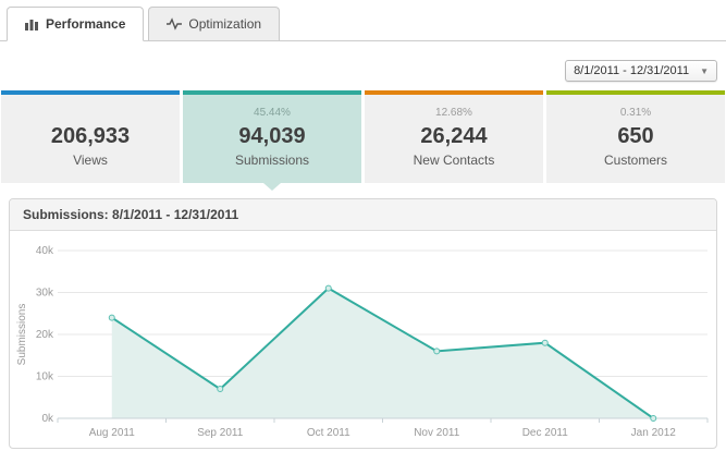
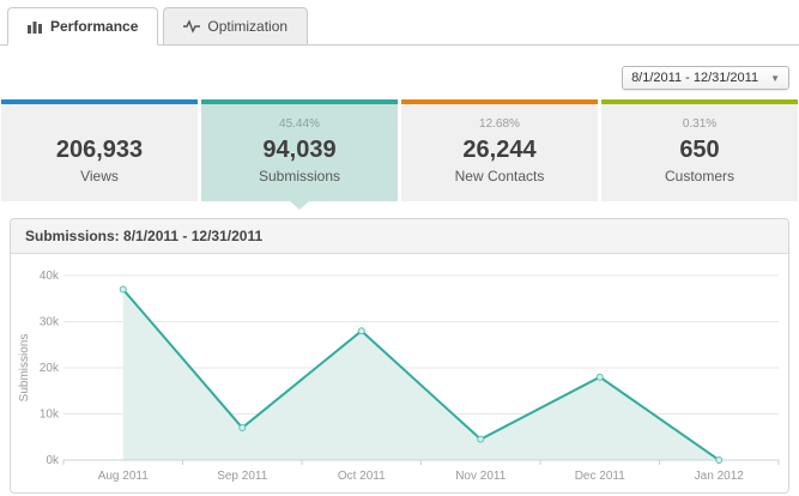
Aug 2011: 24k -> 37k
Oct 2011: 31k -> 28k
Nov 2011: 16k -> 4k
